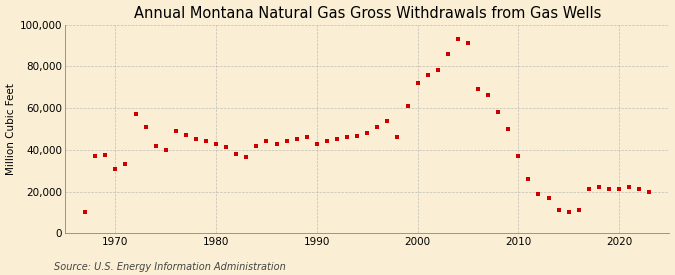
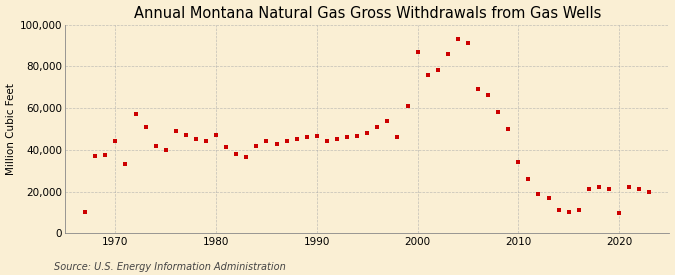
1970: 31,000 -> 44,000
1980: 43,000 -> 47,000
1990: 43,000 -> 46,500
2000: 72,000 -> 87,000
2010: 37,000 -> 34,000
2020: 21,000 -> 9,500
